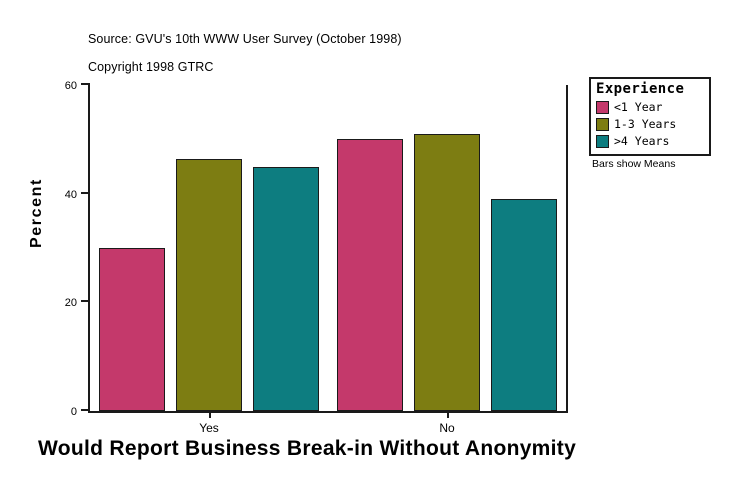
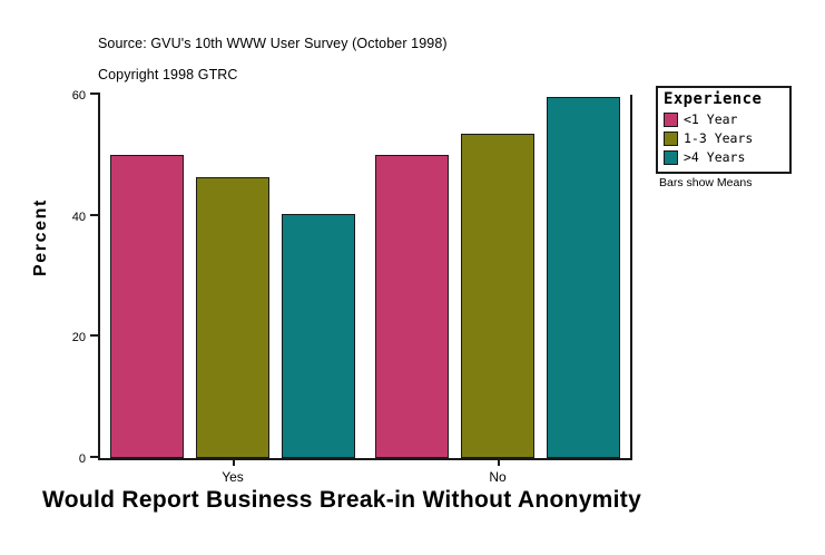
<1 Year/Yes: 30 -> 50
>4 Years/Yes: 45 -> 40
1-3 Years/No: 51 -> 54
>4 Years/No: 39 -> 60
